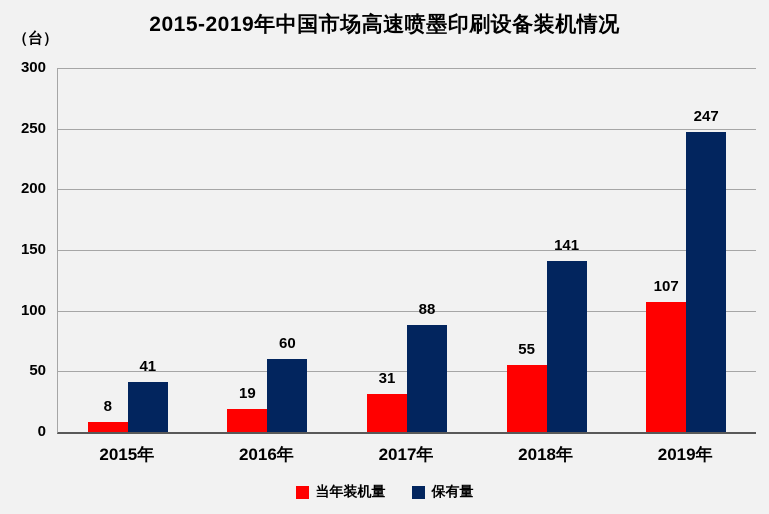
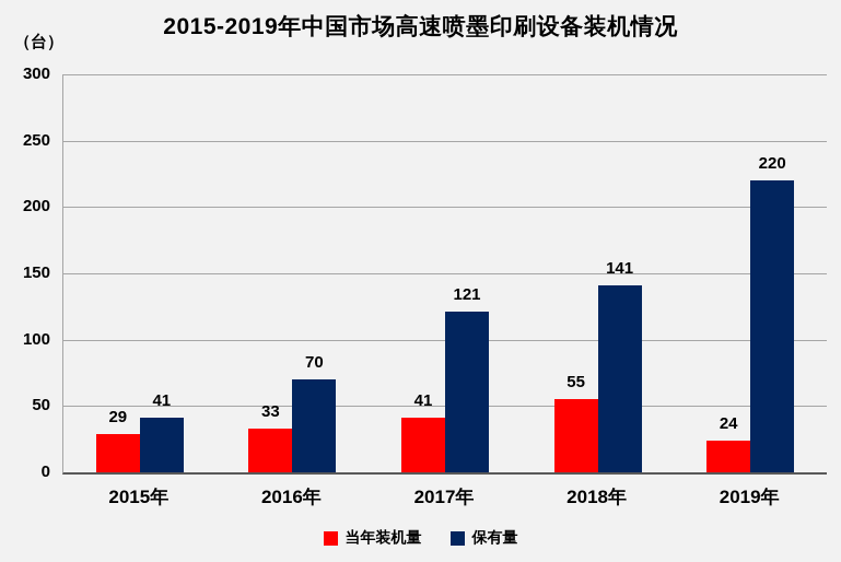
当年装机量/2015年: 8 -> 29
当年装机量/2016年: 19 -> 33
保有量/2016年: 60 -> 70
当年装机量/2017年: 31 -> 41
保有量/2017年: 88 -> 121
当年装机量/2019年: 107 -> 24
保有量/2019年: 247 -> 220
